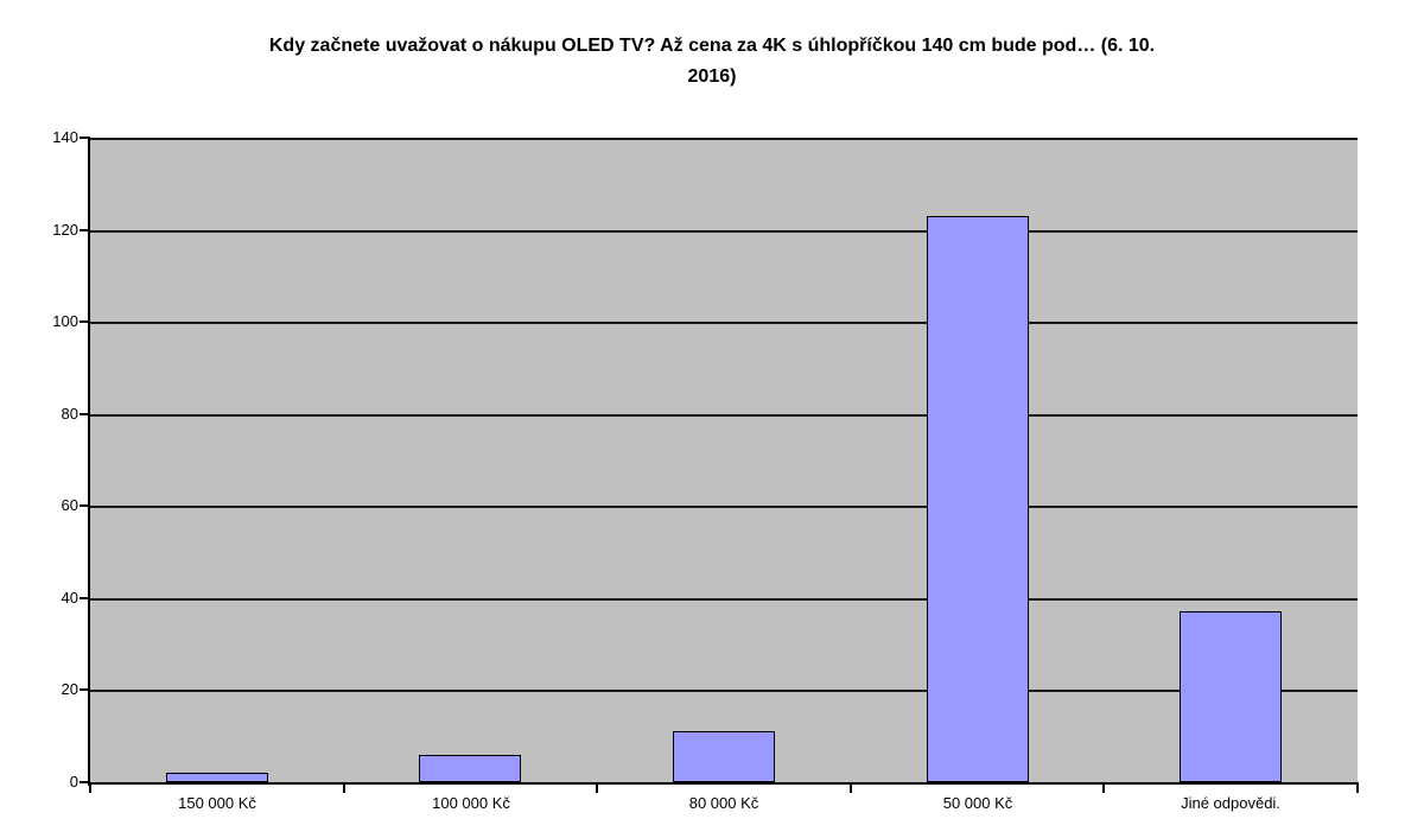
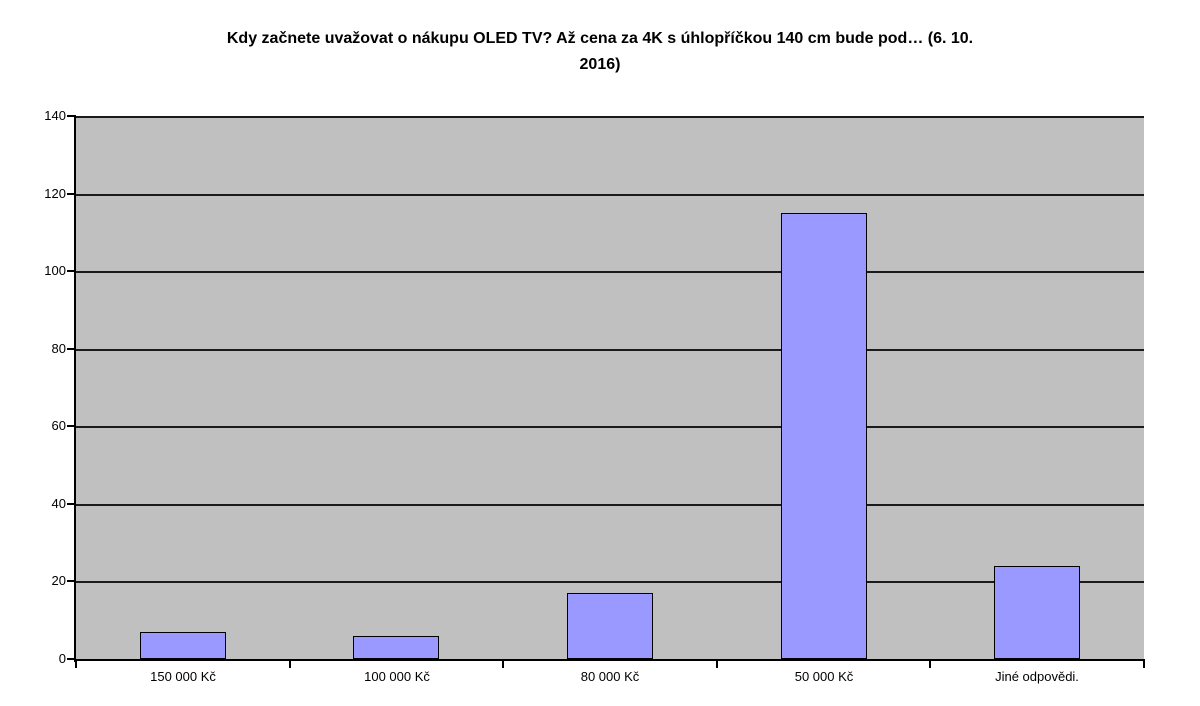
150 000 Kč: 2 -> 7
80 000 Kč: 11 -> 17
50 000 Kč: 123 -> 115
Jiné odpovědi.: 37 -> 24
